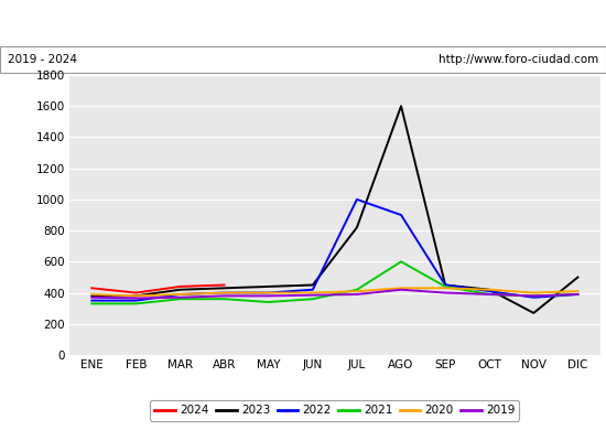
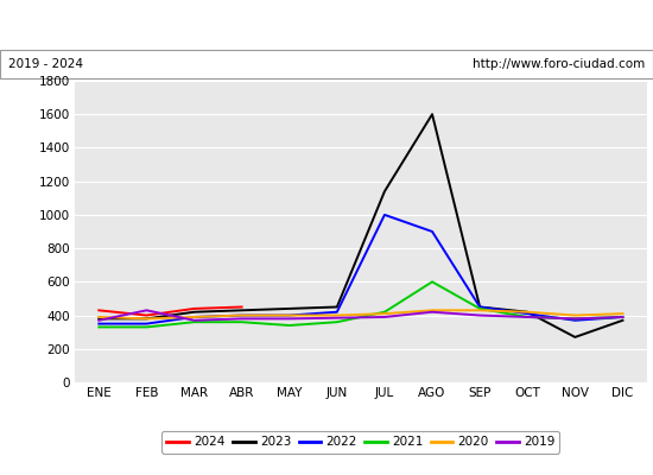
2019/FEB: 360 -> 430
2023/JUL: 820 -> 1140
2023/DIC: 500 -> 370
